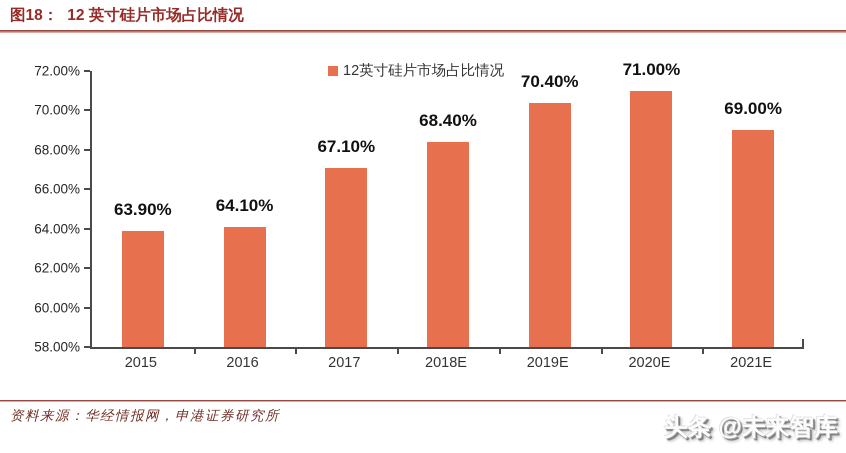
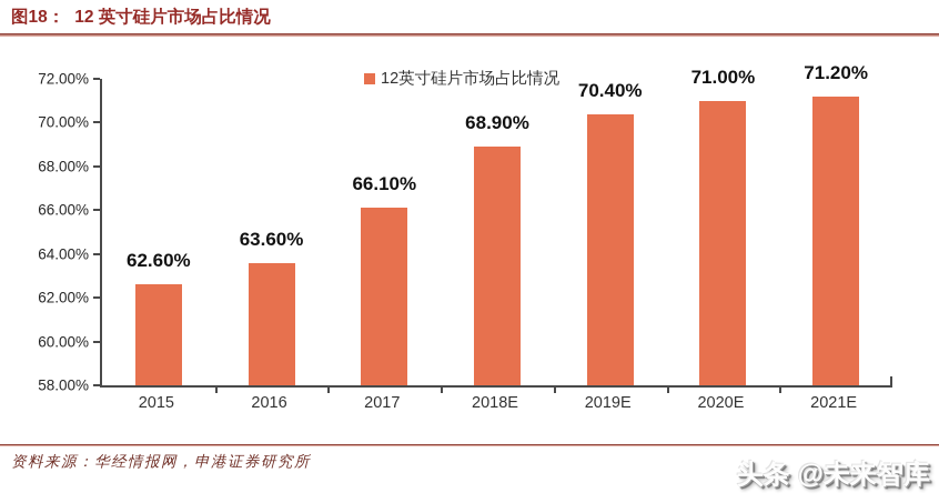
2015: 63.90% -> 62.60%
2016: 64.10% -> 63.60%
2017: 67.10% -> 66.10%
2018E: 68.40% -> 68.90%
2021E: 69.00% -> 71.20%
